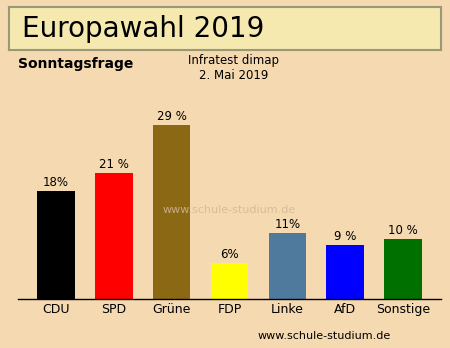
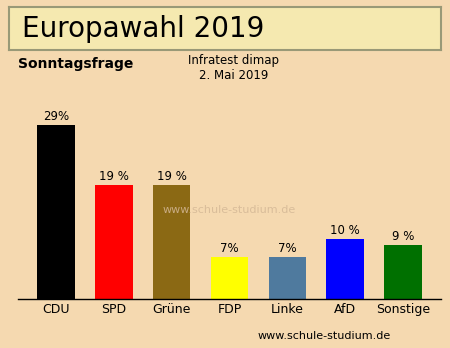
CDU: 18% -> 29%
SPD: 21 -> 19
Grüne: 29 -> 19
FDP: 6% -> 7%
Linke: 11% -> 7%
AfD: 9 -> 10
Sonstige: 10 -> 9
